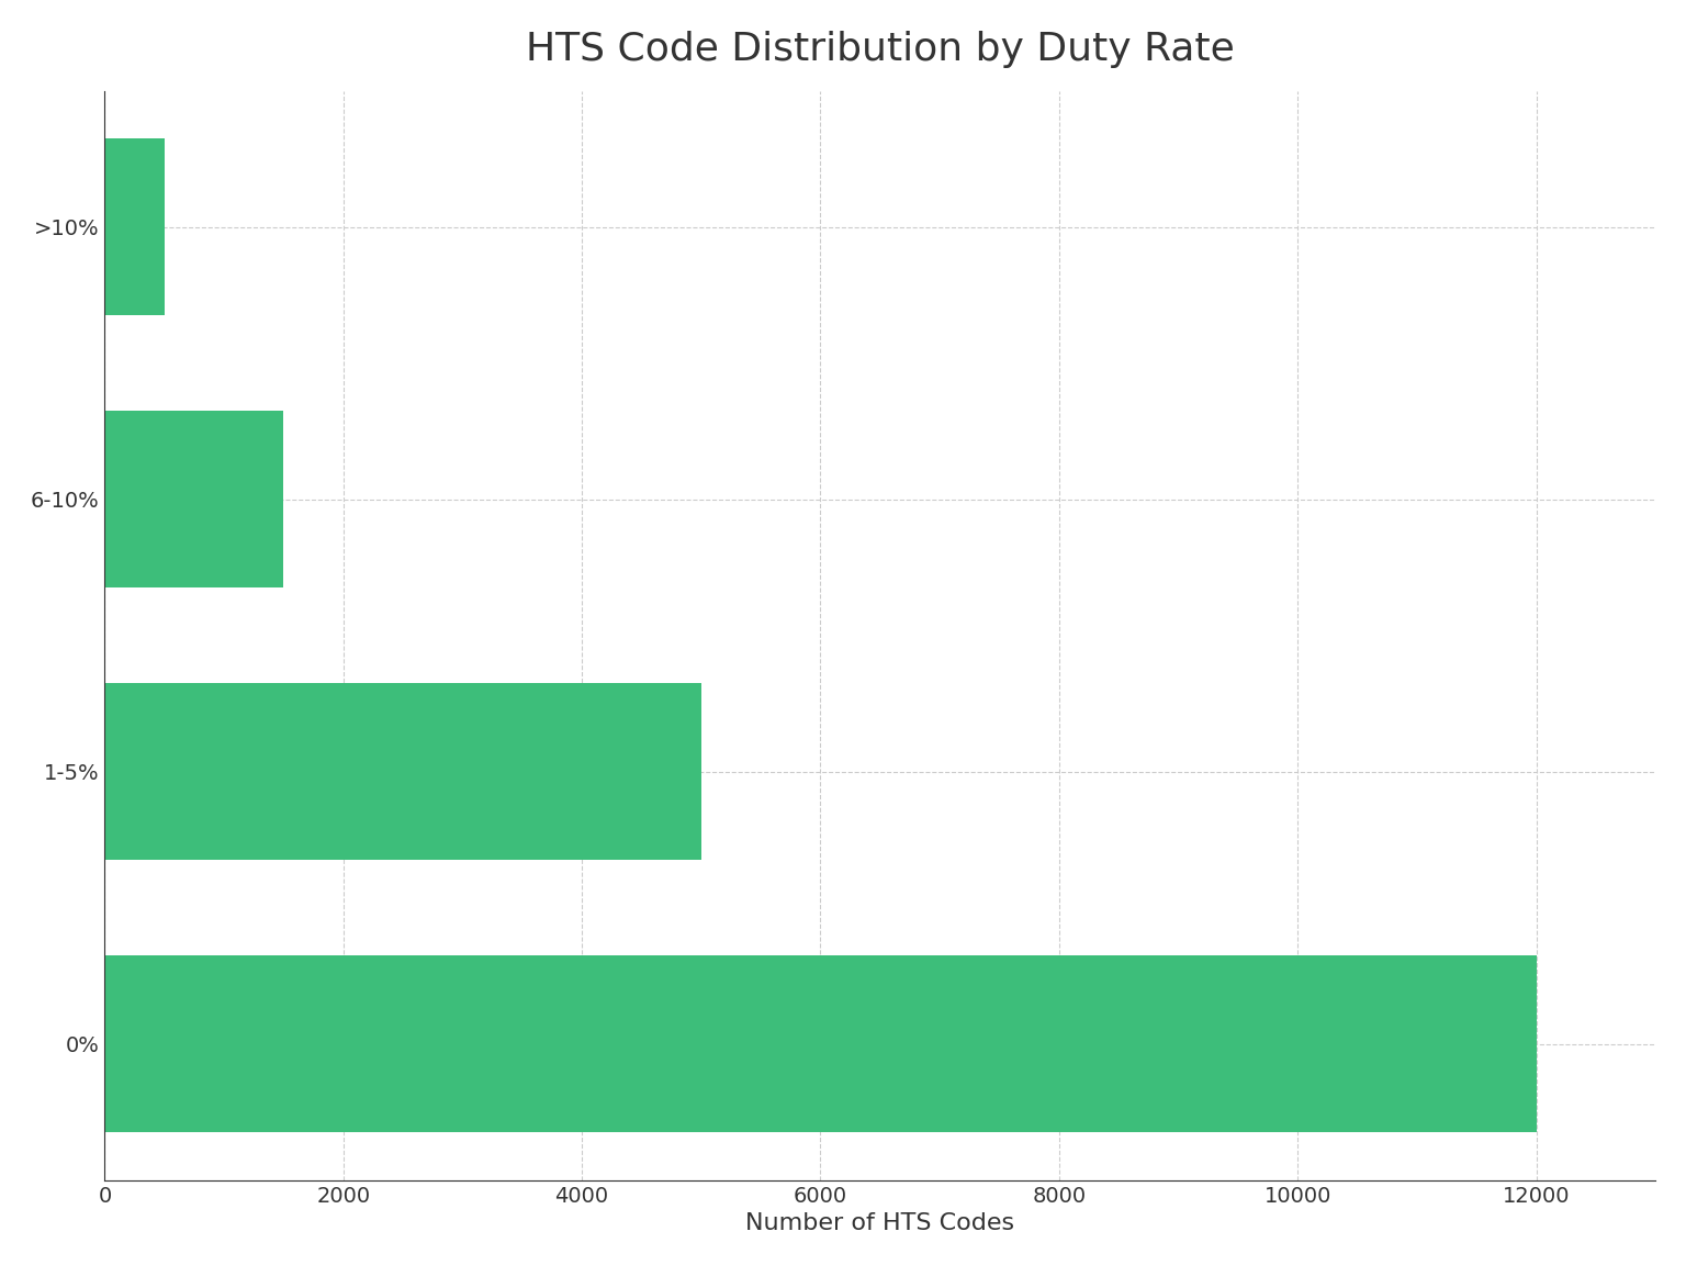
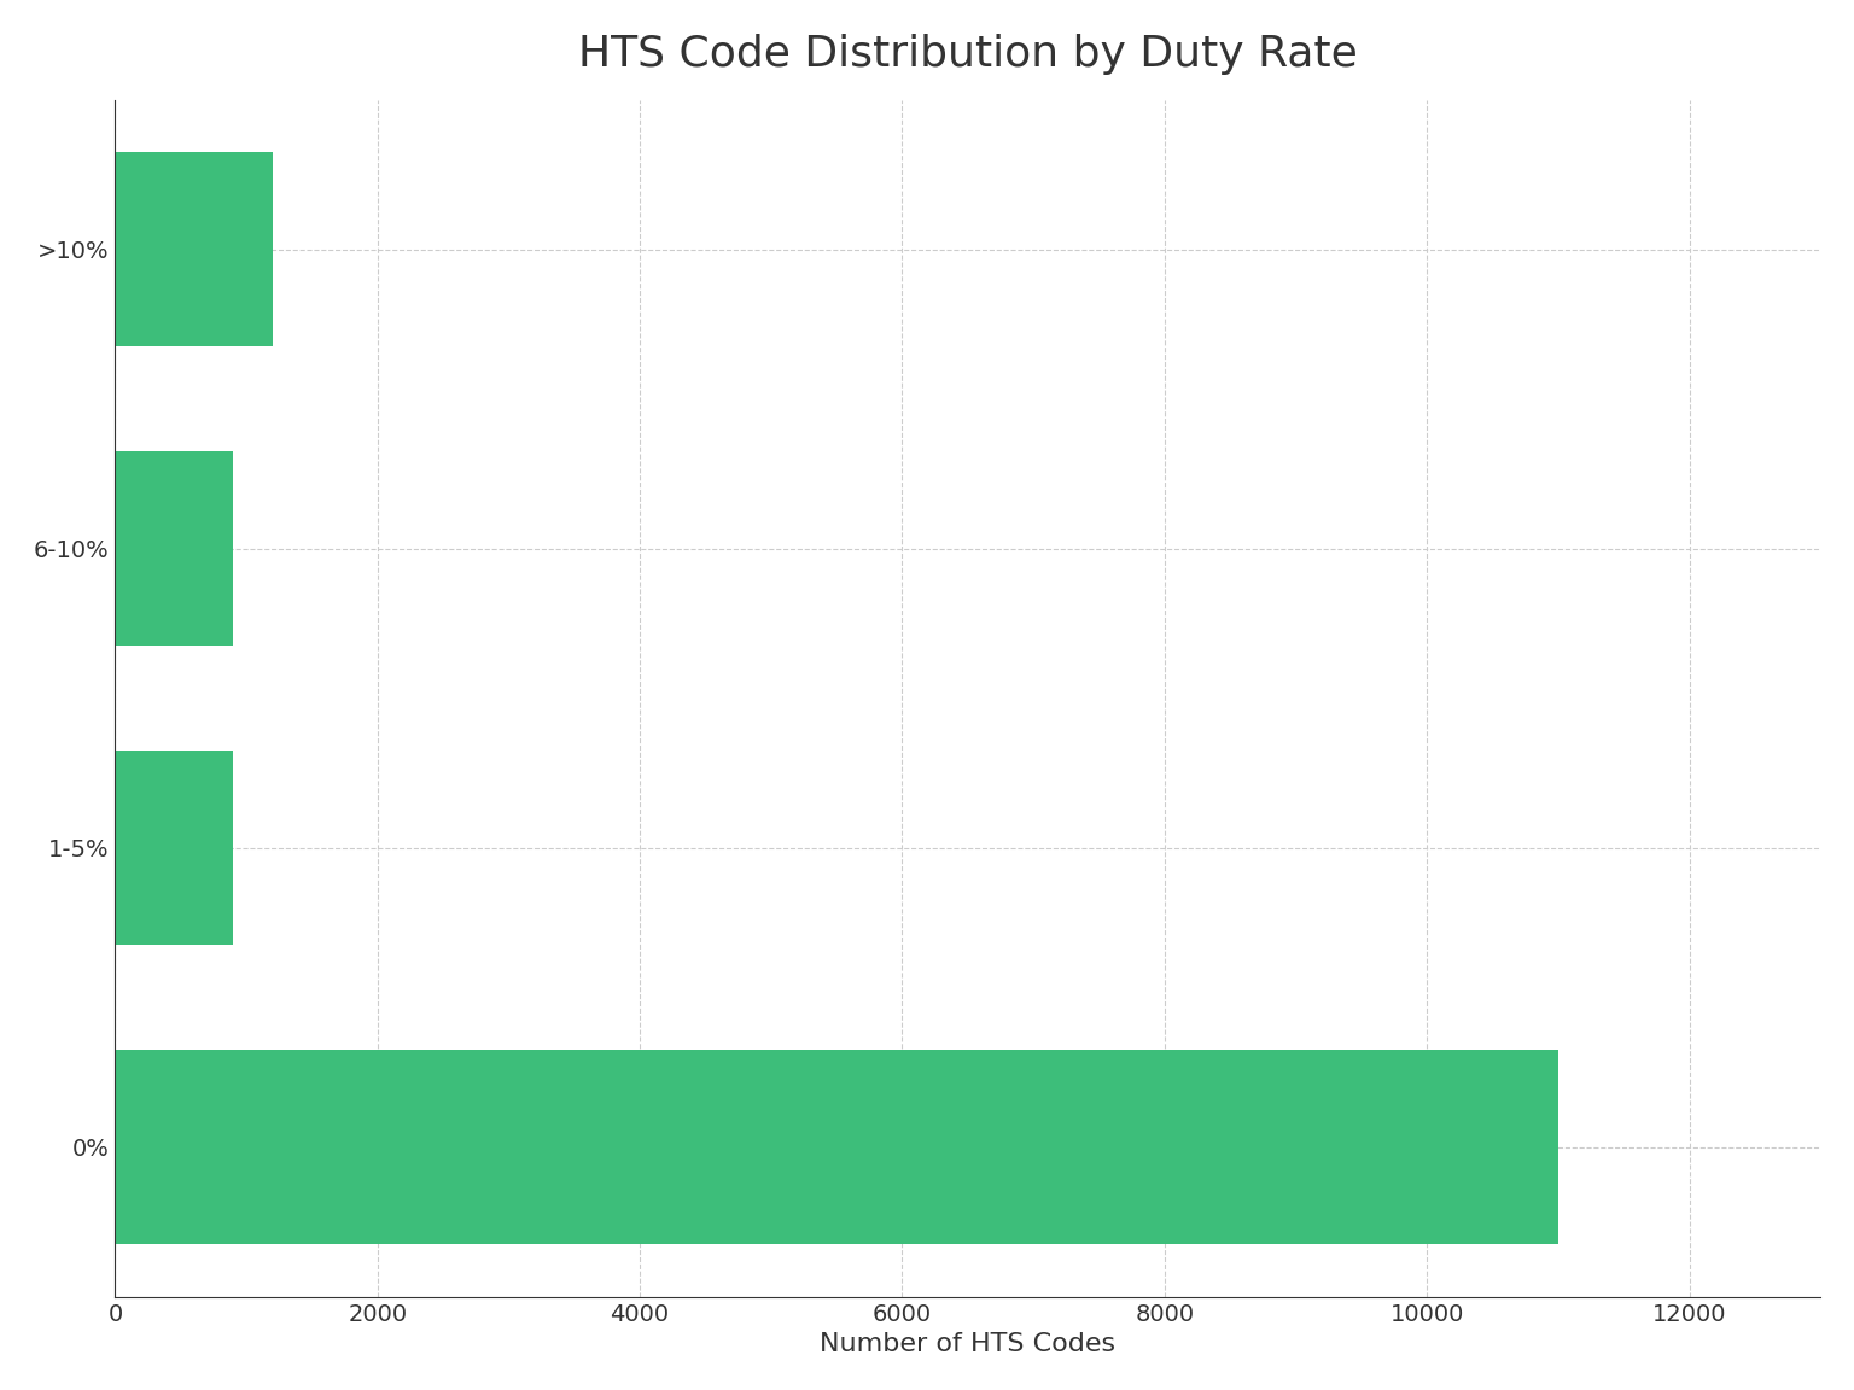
>10%: 500 -> 1200
6-10%: 1500 -> 900
1-5%: 5000 -> 900
0%: 12000 -> 11000
